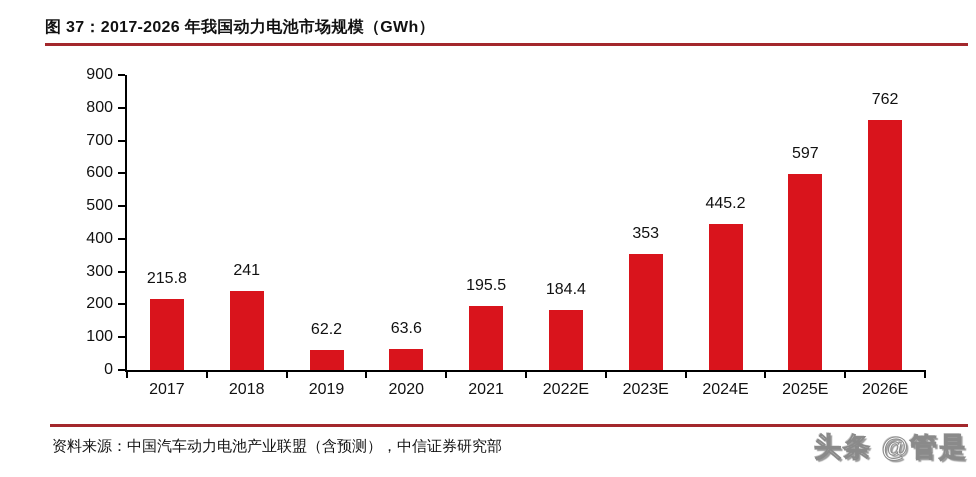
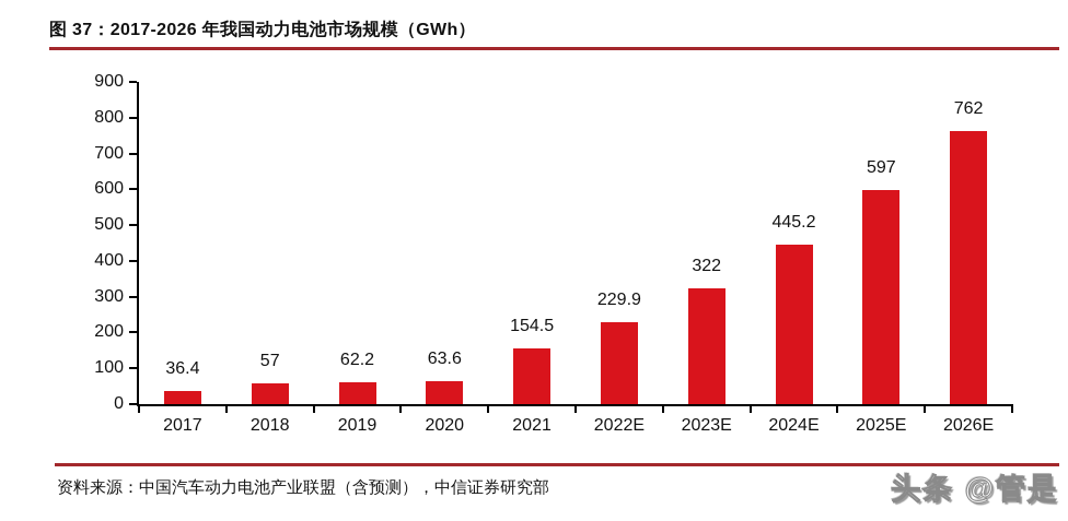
2017: 215.8 -> 36.4
2018: 241 -> 57
2021: 195.5 -> 154.5
2022E: 184.4 -> 229.9
2023E: 353 -> 322
